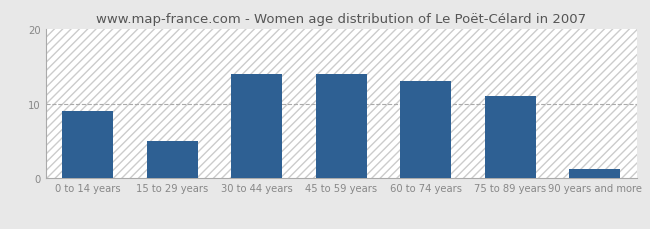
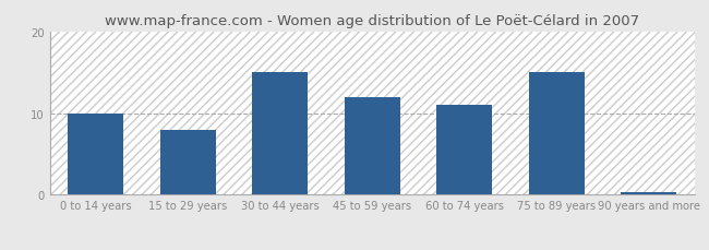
0 to 14 years: 9.0 -> 10.0
15 to 29 years: 5.0 -> 8.0
30 to 44 years: 14.0 -> 15.0
45 to 59 years: 14.0 -> 12.0
60 to 74 years: 13.0 -> 11.0
75 to 89 years: 11.0 -> 15.0
90 years and more: 1.2 -> 0.3
